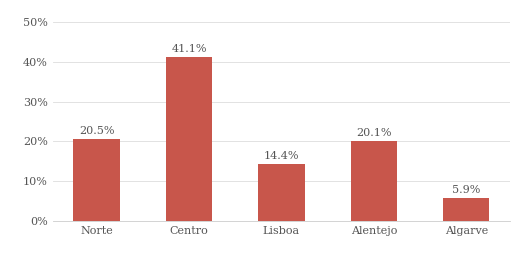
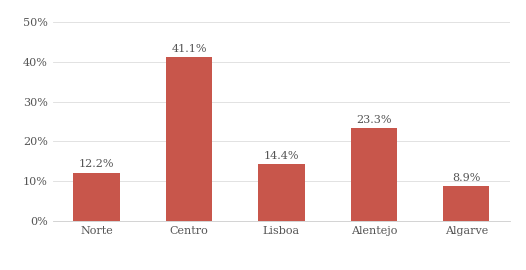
Norte: 20.5% -> 12.2%
Alentejo: 20.1% -> 23.3%
Algarve: 5.9% -> 8.9%
